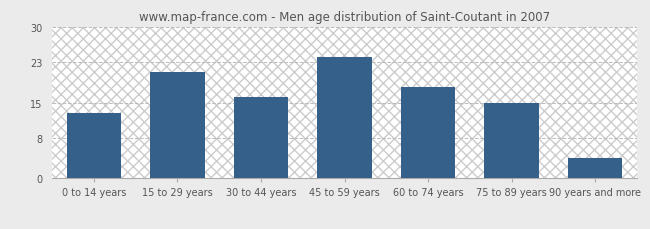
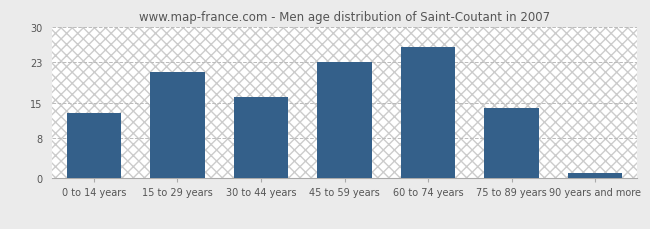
45 to 59 years: 24 -> 23
60 to 74 years: 18 -> 26
75 to 89 years: 15 -> 14
90 years and more: 4 -> 1
